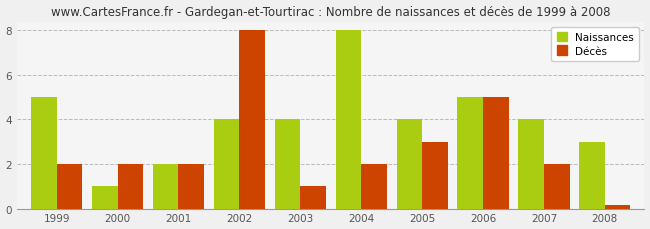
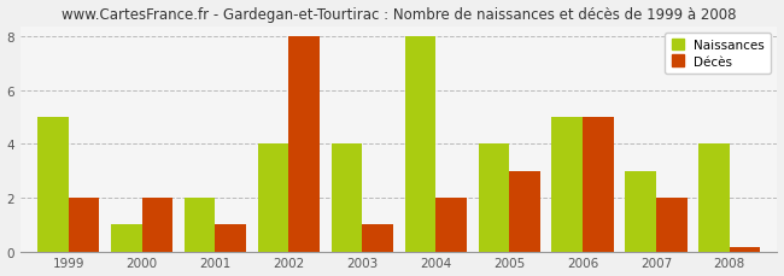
Décès/2001: 2.00 -> 1.00
Naissances/2007: 4 -> 3
Naissances/2008: 3 -> 4
